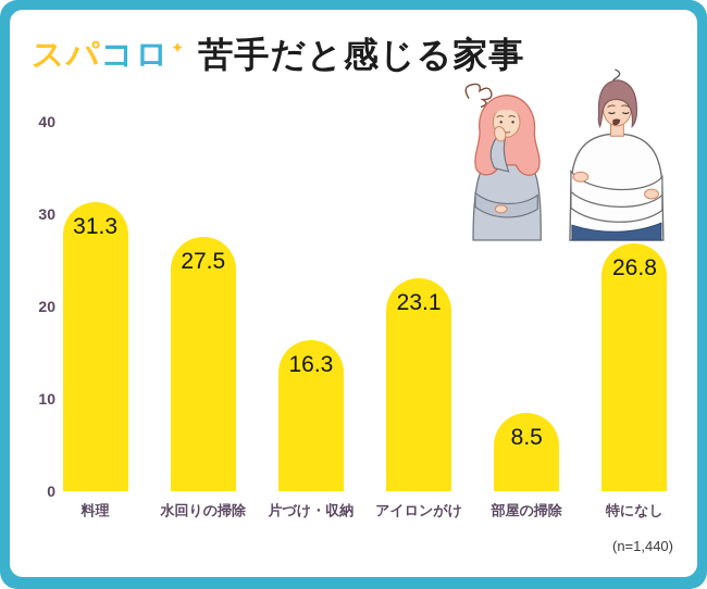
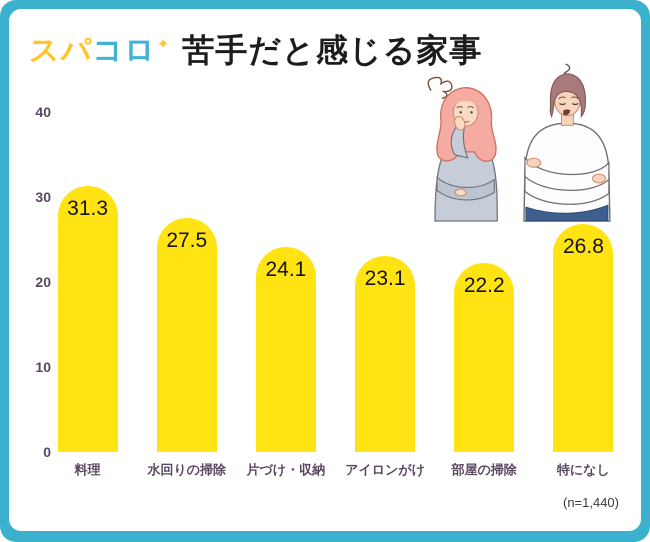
片づけ・収納: 16.3 -> 24.1
部屋の掃除: 8.5 -> 22.2
